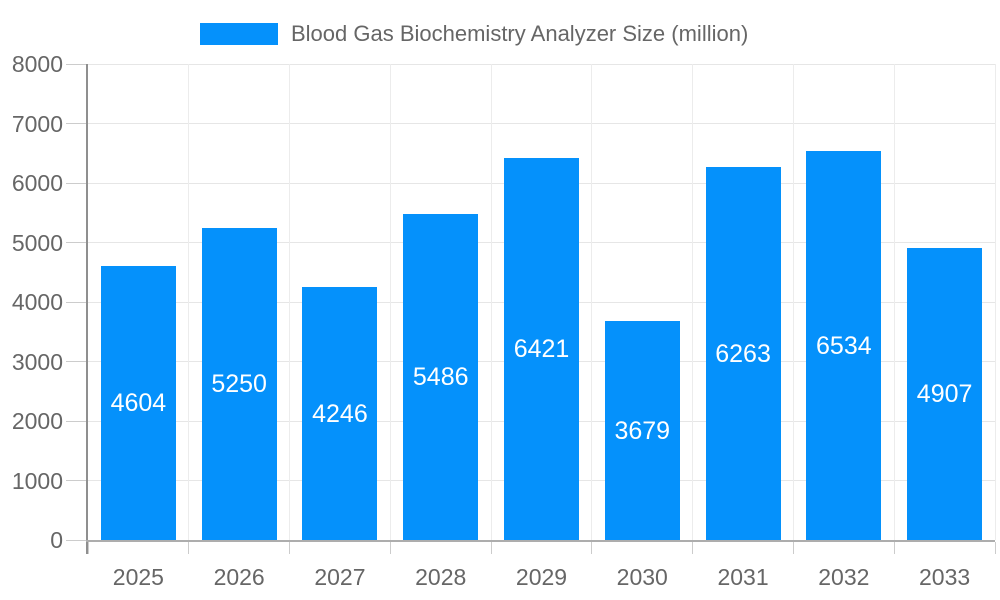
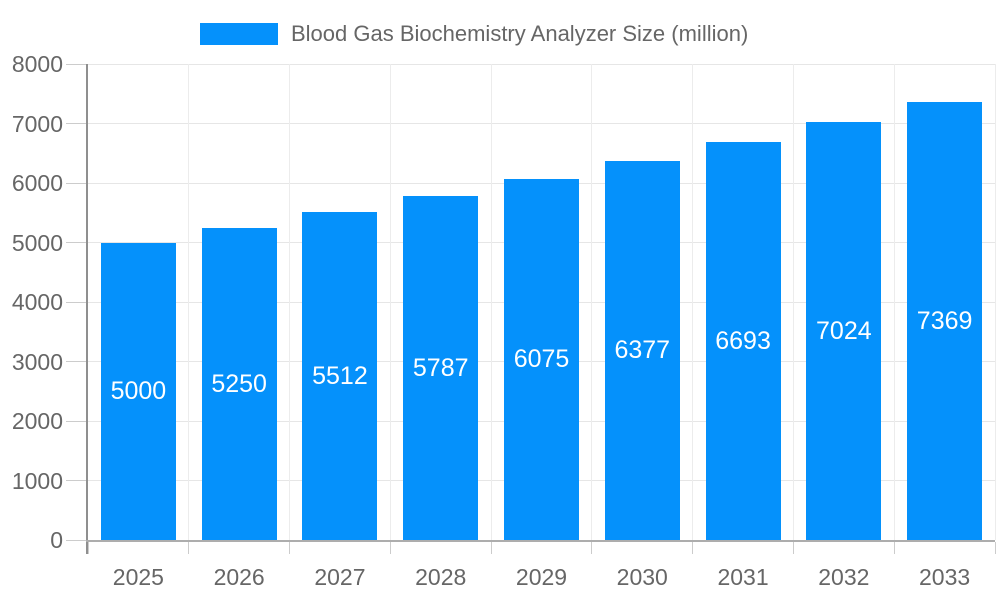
2025: 4604 -> 5000
2027: 4246 -> 5512
2028: 5486 -> 5787
2029: 6421 -> 6075
2030: 3679 -> 6377
2031: 6263 -> 6693
2032: 6534 -> 7024
2033: 4907 -> 7369
